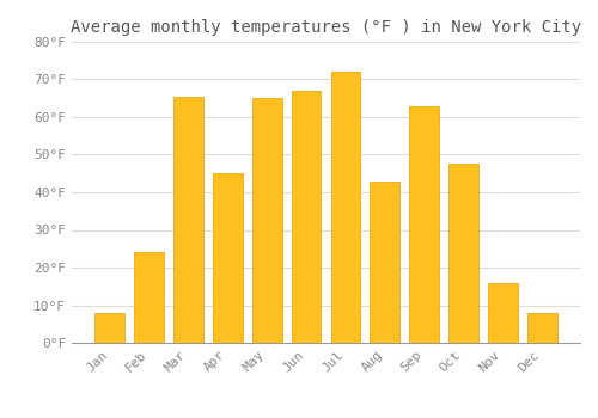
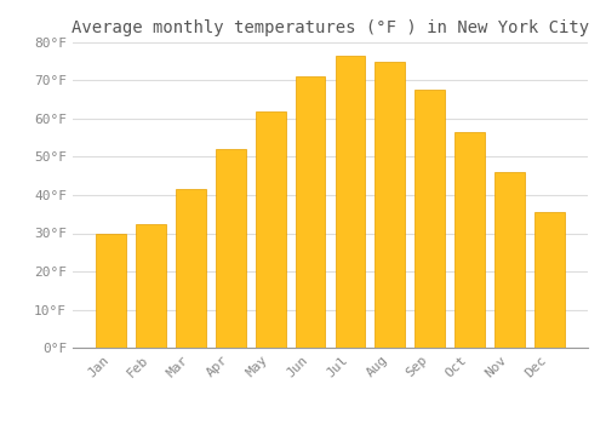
Jan: 8.0°F -> 30.0°F
Feb: 24.0°F -> 32.5°F
Mar: 65.5°F -> 41.5°F
Apr: 45.0°F -> 52.0°F
May: 65.0°F -> 62.0°F
Jun: 67.0°F -> 71.0°F
Jul: 72.0°F -> 76.5°F
Aug: 43.0°F -> 75.0°F
Sep: 63.0°F -> 67.5°F
Oct: 47.5°F -> 56.5°F
Nov: 16.0°F -> 46.0°F
Dec: 8.0°F -> 35.5°F
